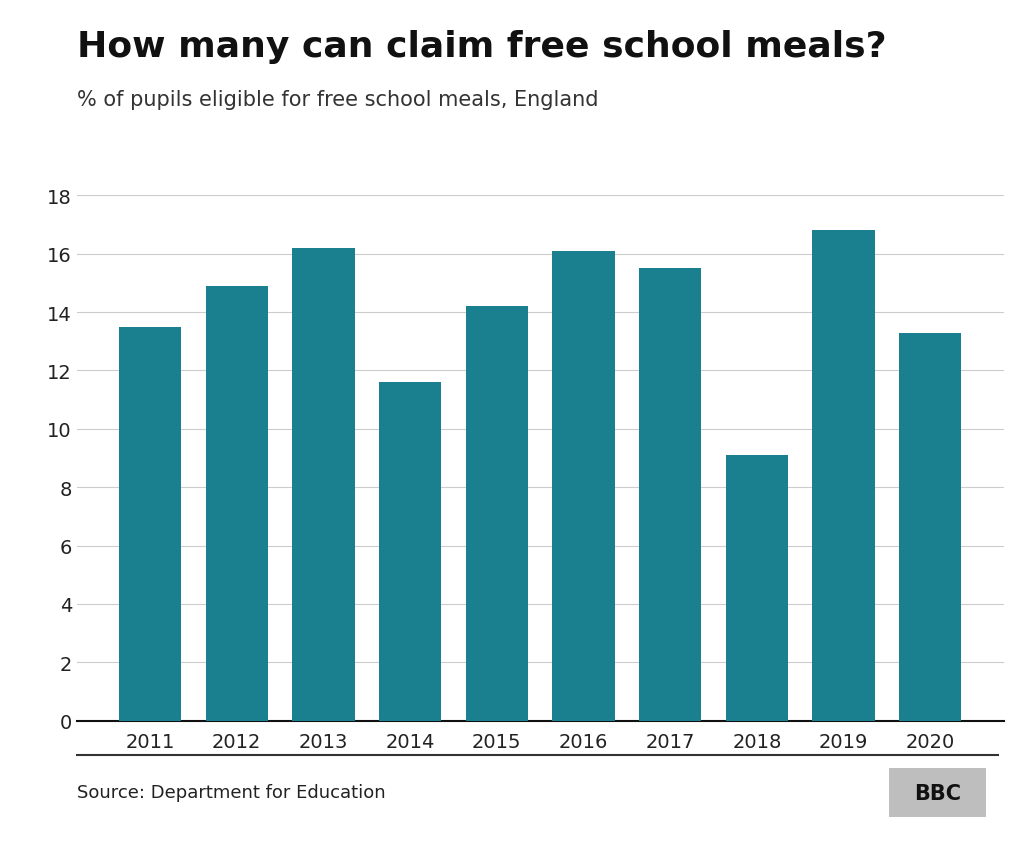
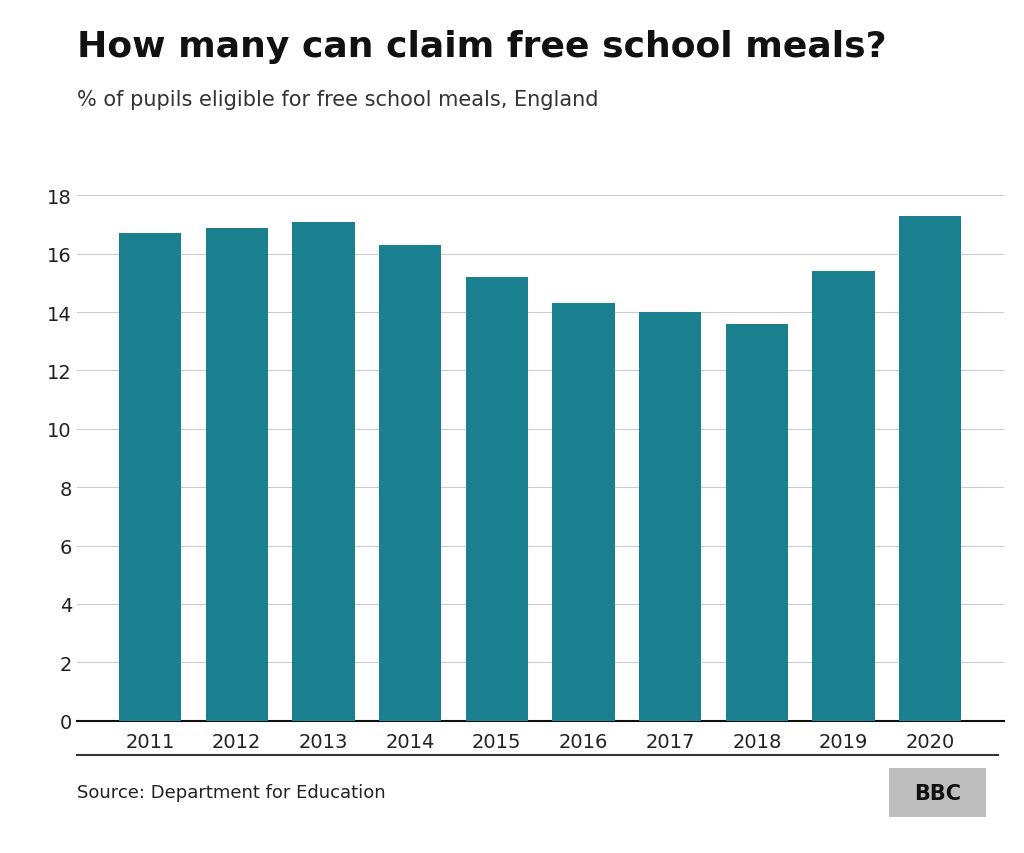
2011: 13.5 -> 16.7
2012: 14.9 -> 16.9
2013: 16.2 -> 17.1
2014: 11.6 -> 16.3
2015: 14.2 -> 15.2
2016: 16.1 -> 14.3
2017: 15.5 -> 14.0
2018: 9.1 -> 13.6
2019: 16.8 -> 15.4
2020: 13.3 -> 17.3
